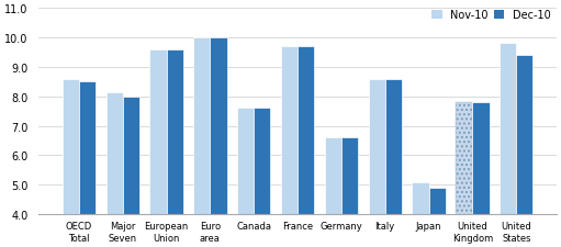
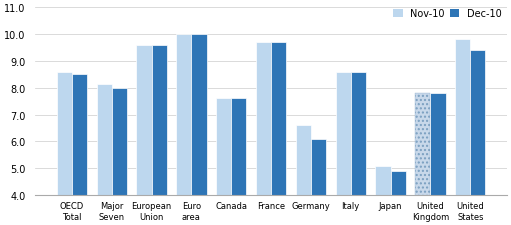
Dec-10/Germany: 6.6 -> 6.1
